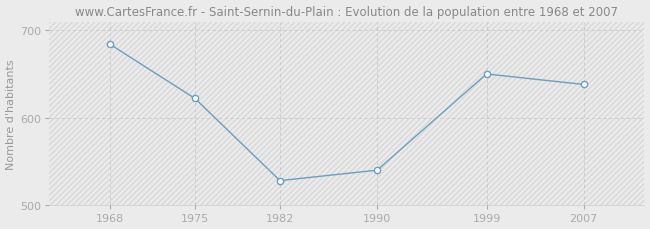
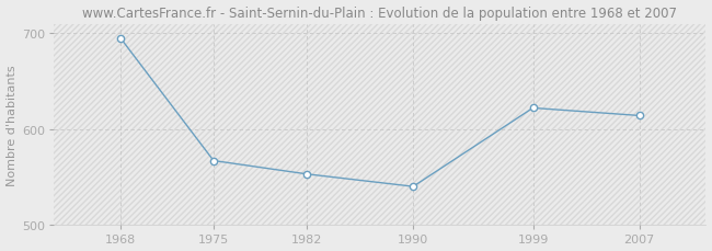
1968: 684 -> 695
1975: 622 -> 567
1982: 528 -> 553
1999: 650 -> 622
2007: 638 -> 614
